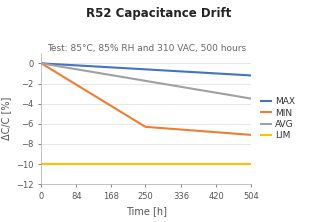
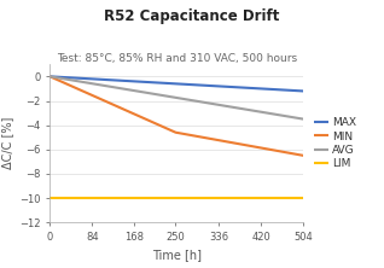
250: -6.3 -> -4.6
504: -7.1 -> -6.5
